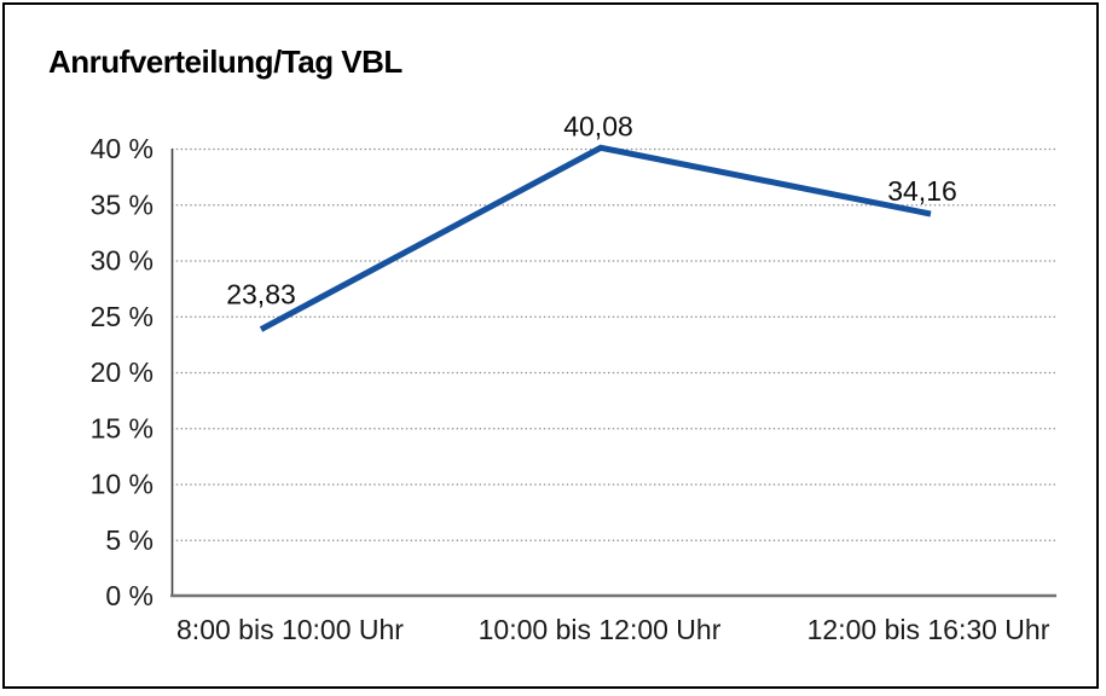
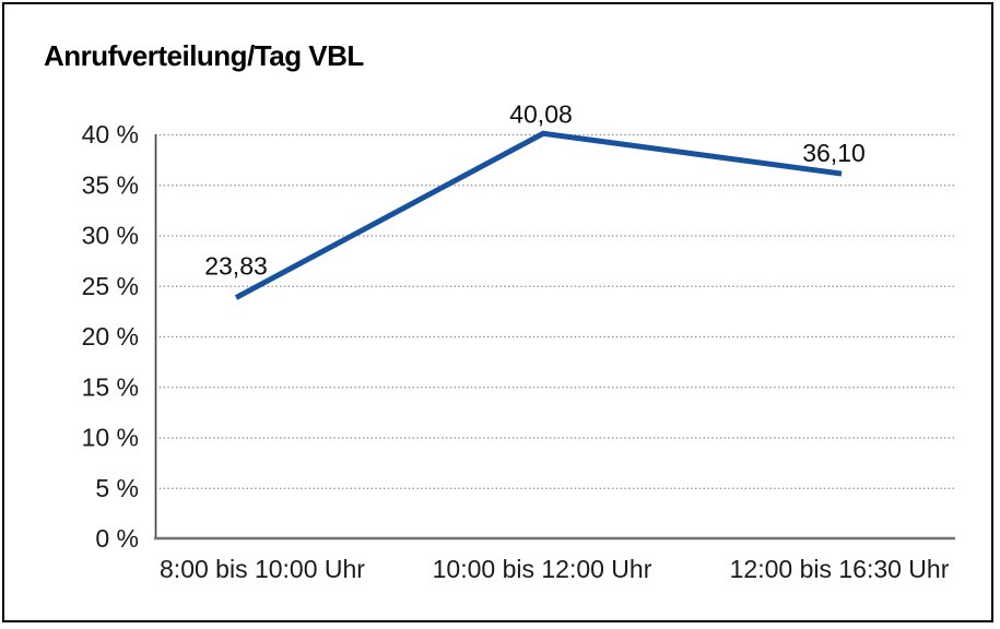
12:00 bis 16:30 Uhr: 34,16 -> 36,10
